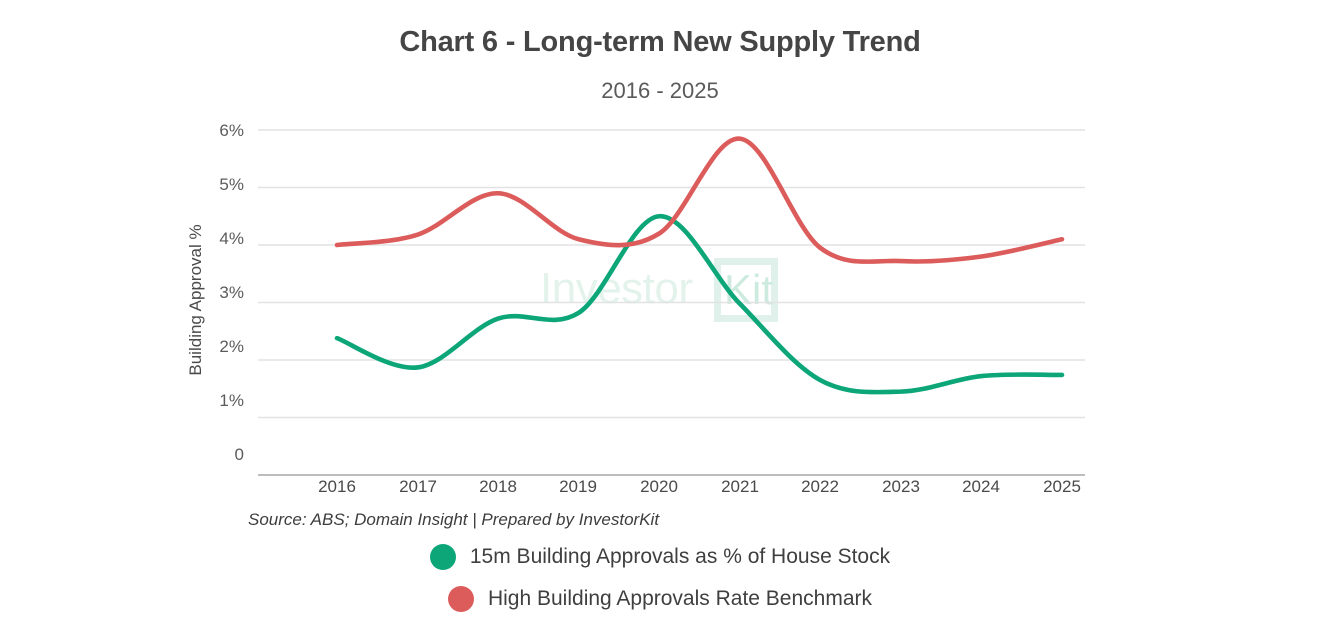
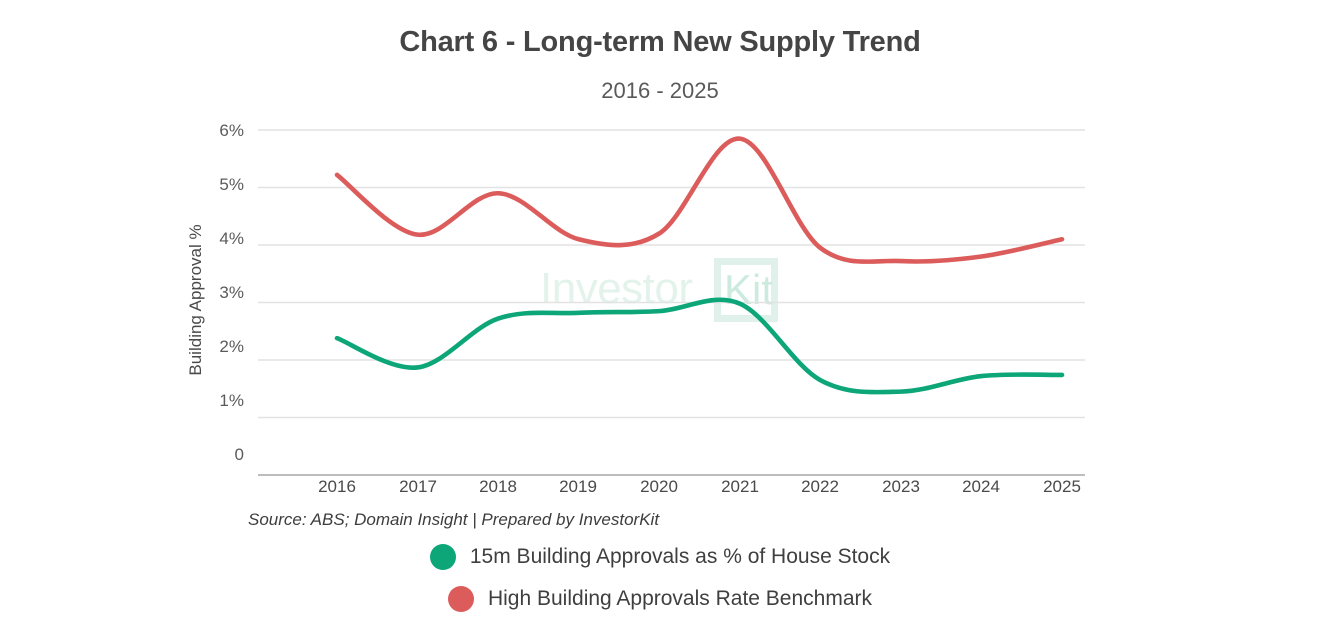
High Building Approvals Rate Benchmark/2016: 4.0% -> 5.2%
15m Building Approvals as % of House Stock/2020: 4.5% -> 2.9%
